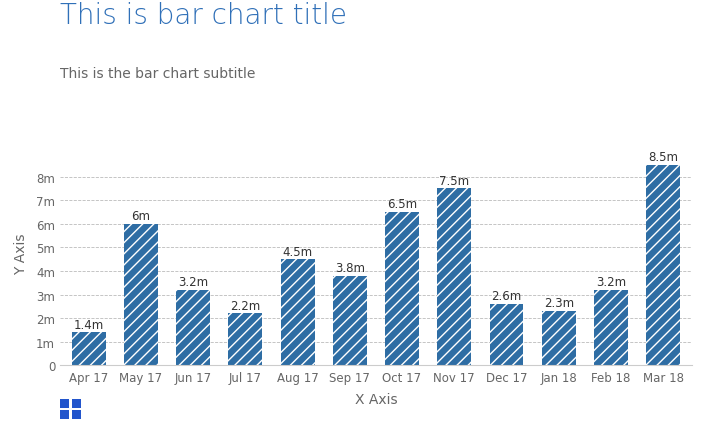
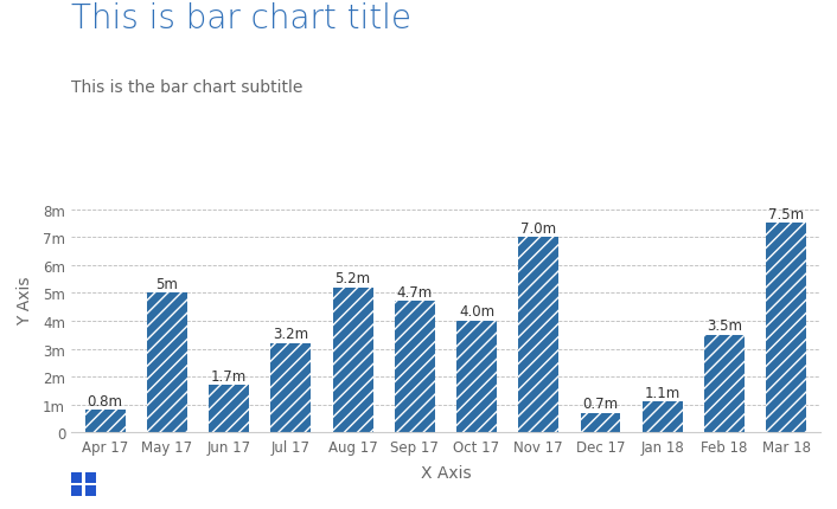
Apr 17: 1.4m -> 0.8m
May 17: 6m -> 5m
Jun 17: 3.2m -> 1.7m
Jul 17: 2.2m -> 3.2m
Aug 17: 4.5m -> 5.2m
Sep 17: 3.8m -> 4.7m
Oct 17: 6.5m -> 4.0m
Nov 17: 7.5m -> 7.0m
Dec 17: 2.6m -> 0.7m
Jan 18: 2.3m -> 1.1m
Feb 18: 3.2m -> 3.5m
Mar 18: 8.5m -> 7.5m
